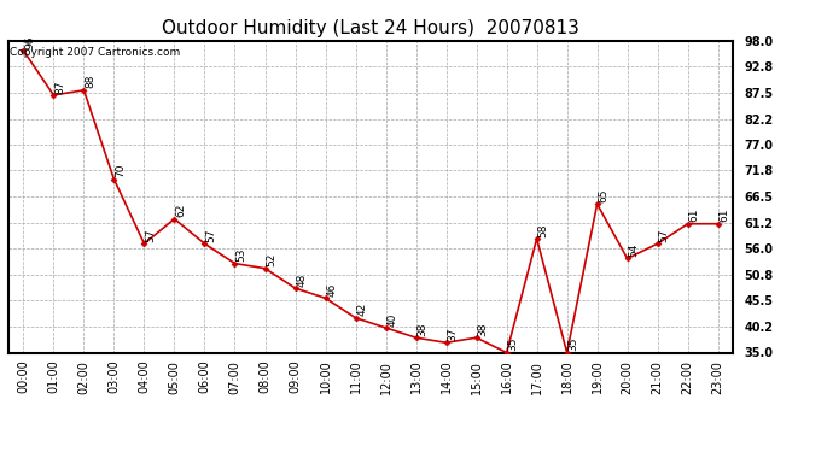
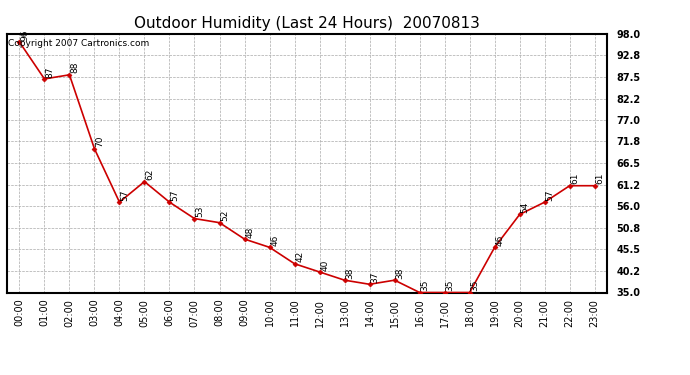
17:00: 58 -> 35
19:00: 65 -> 46
